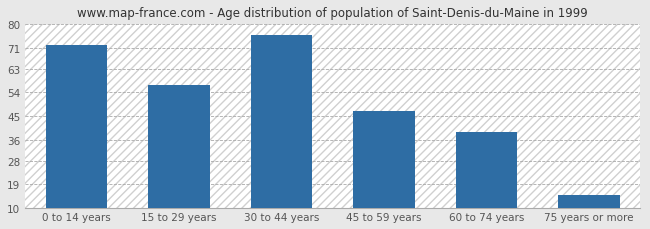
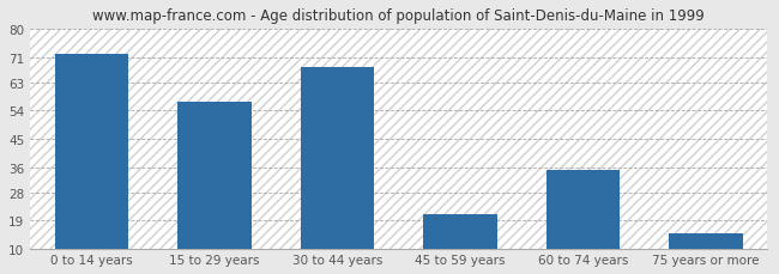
30 to 44 years: 76 -> 68
45 to 59 years: 47 -> 21
60 to 74 years: 39 -> 35
